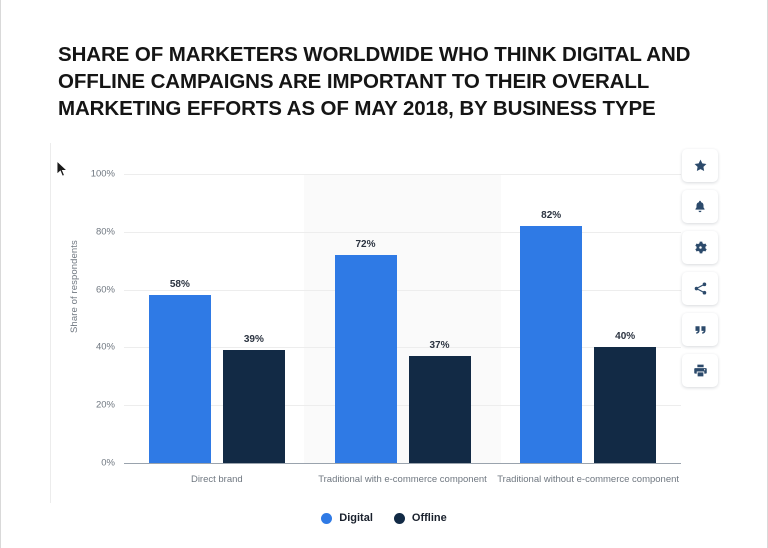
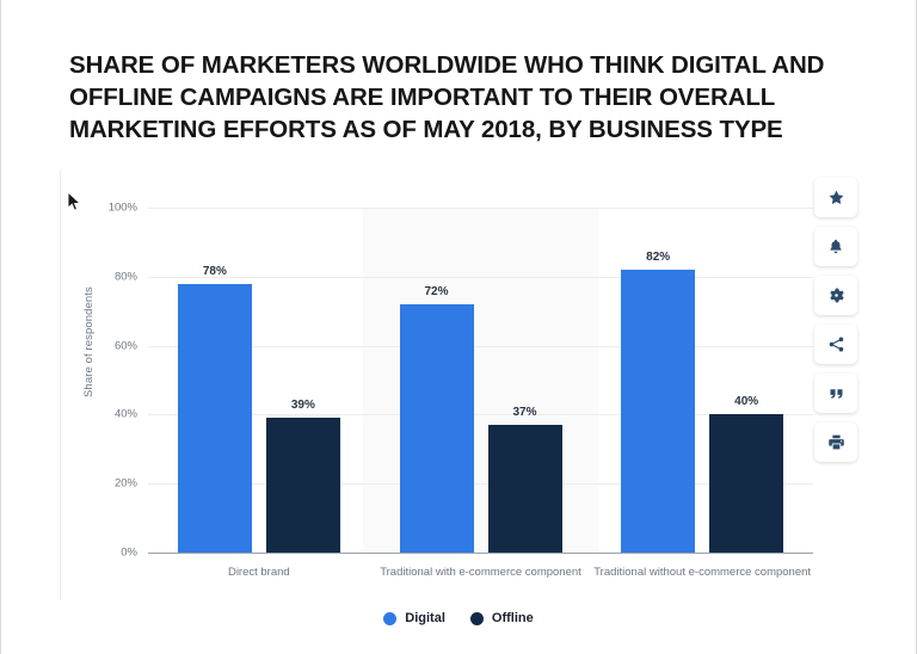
Digital/Direct brand: 58% -> 78%
